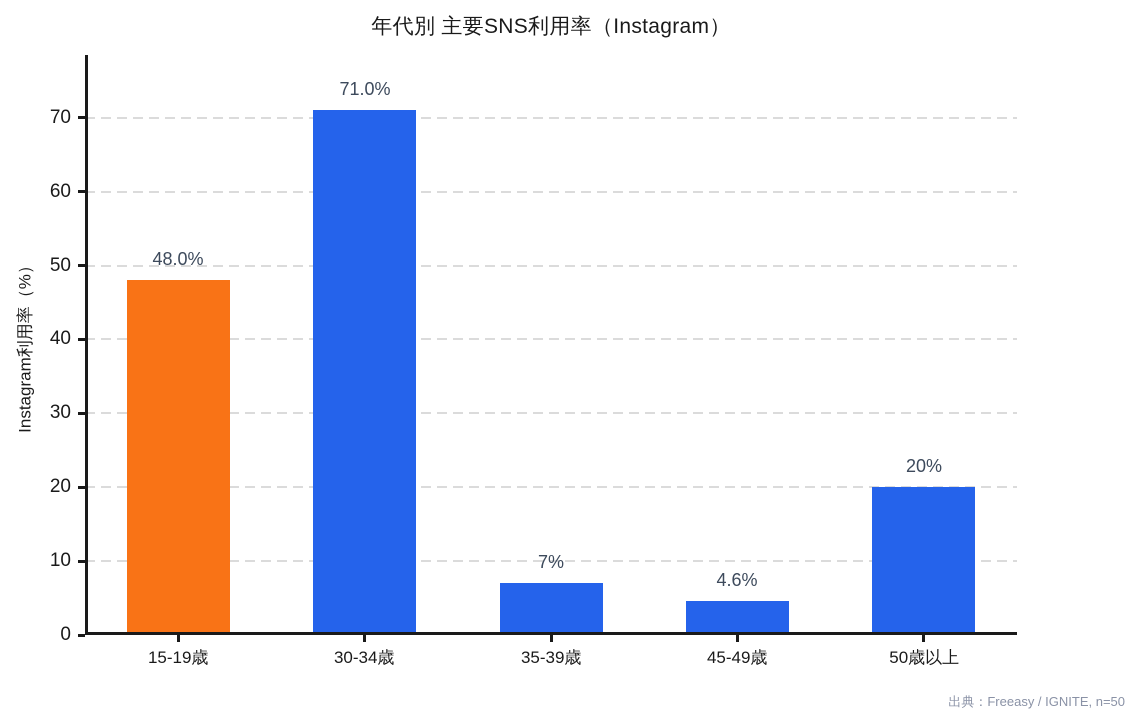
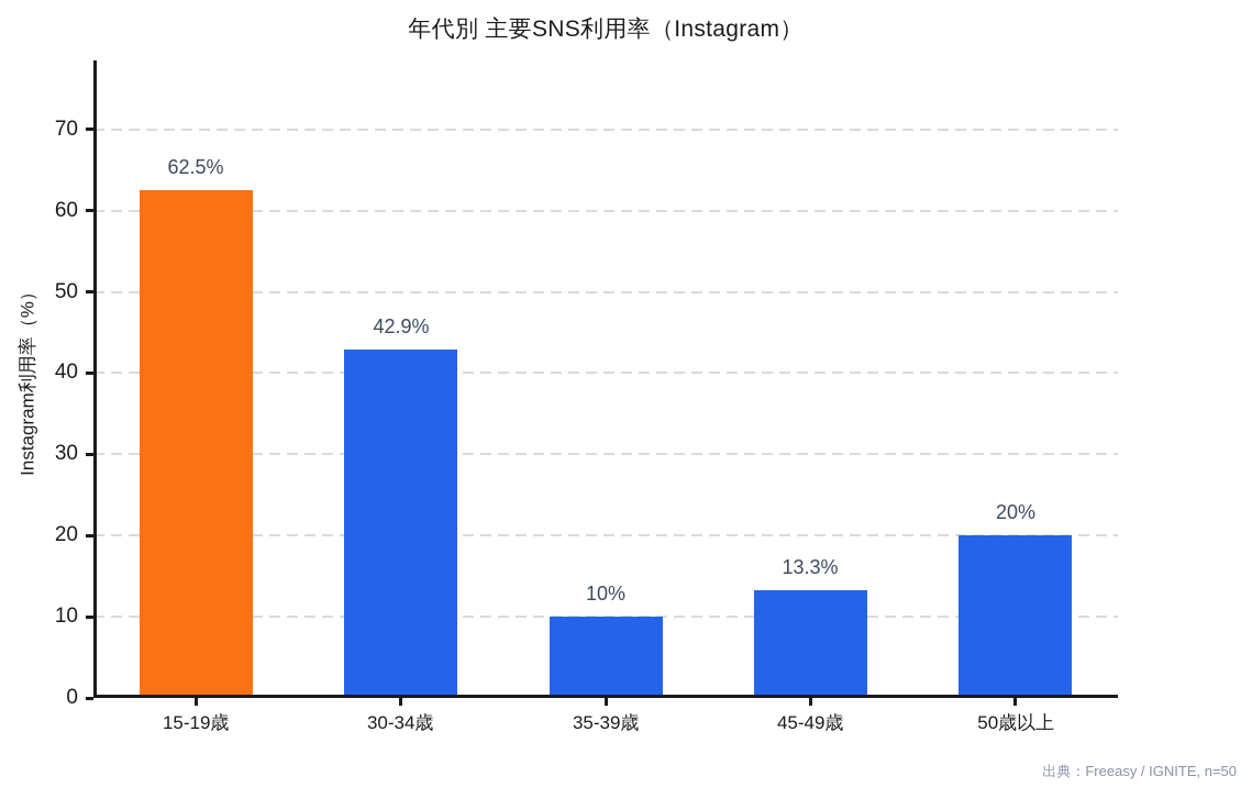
15-19歳: 48.0% -> 62.5%
30-34歳: 71.0% -> 42.9%
35-39歳: 7% -> 10%
45-49歳: 4.6% -> 13.3%
